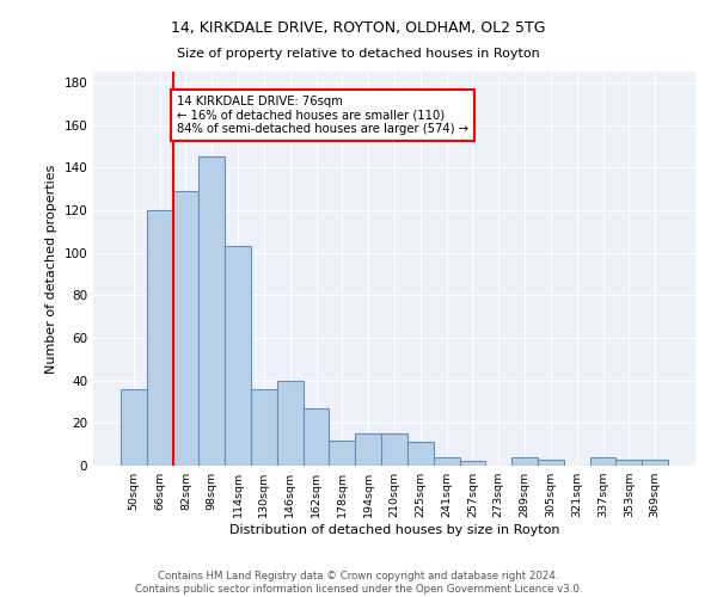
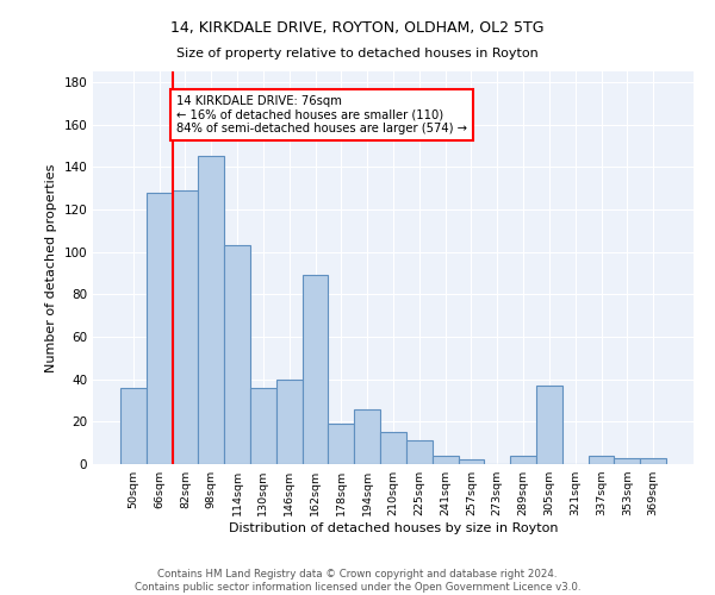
66sqm: 120 -> 128
162sqm: 27 -> 89
178sqm: 12 -> 19
194sqm: 15 -> 26
305sqm: 3 -> 37
